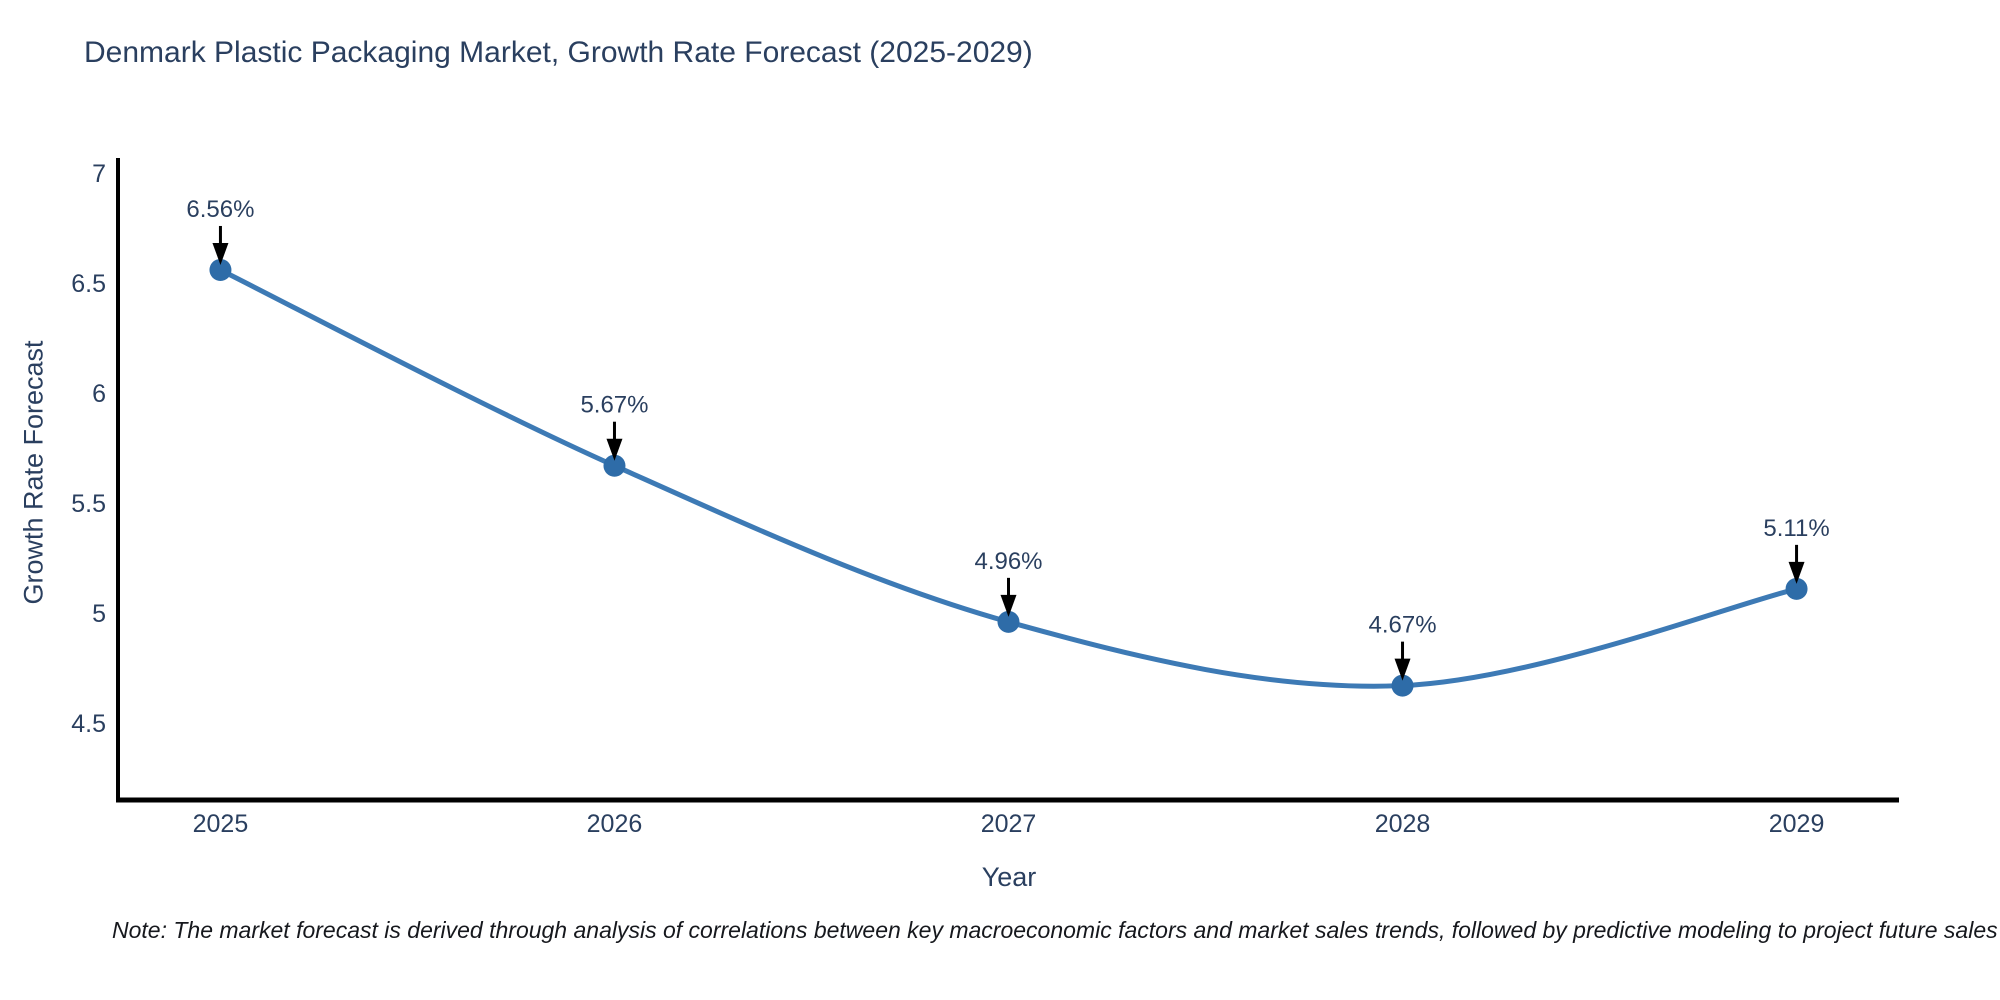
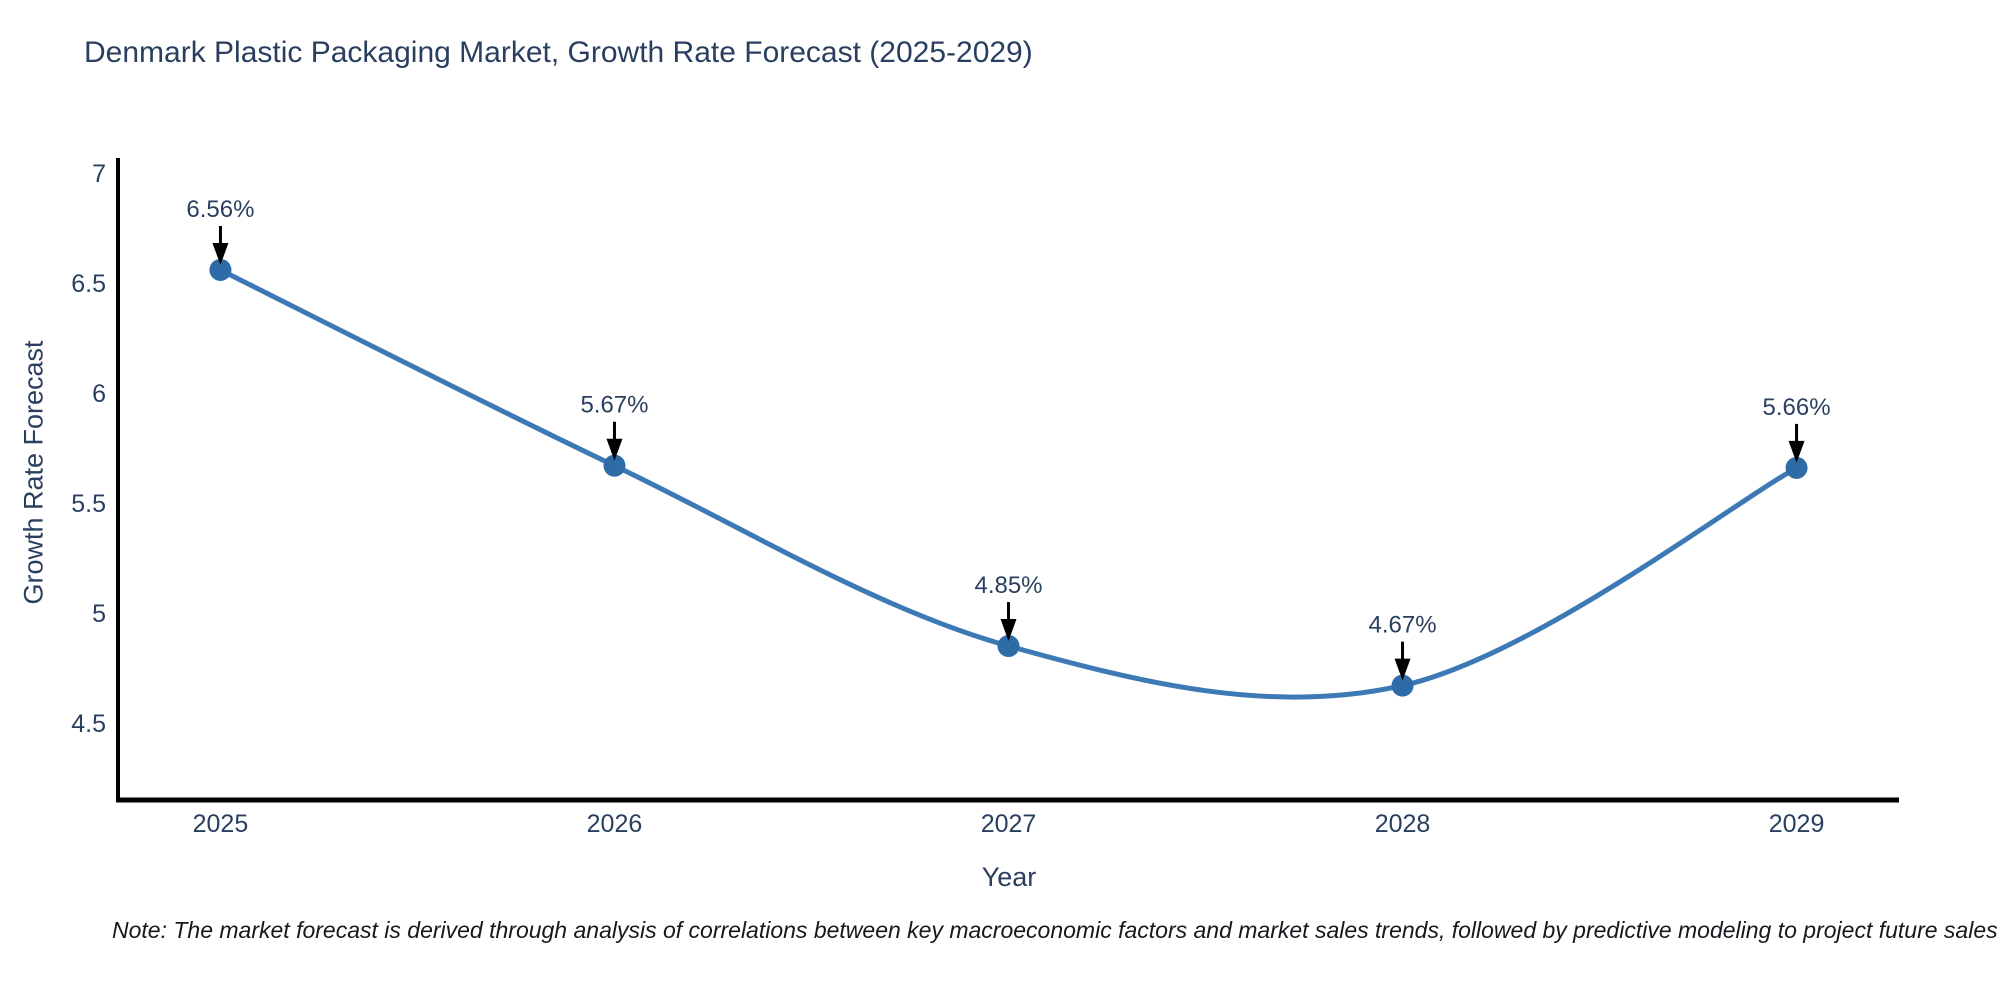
2027: 4.96% -> 4.85%
2029: 5.11% -> 5.66%
